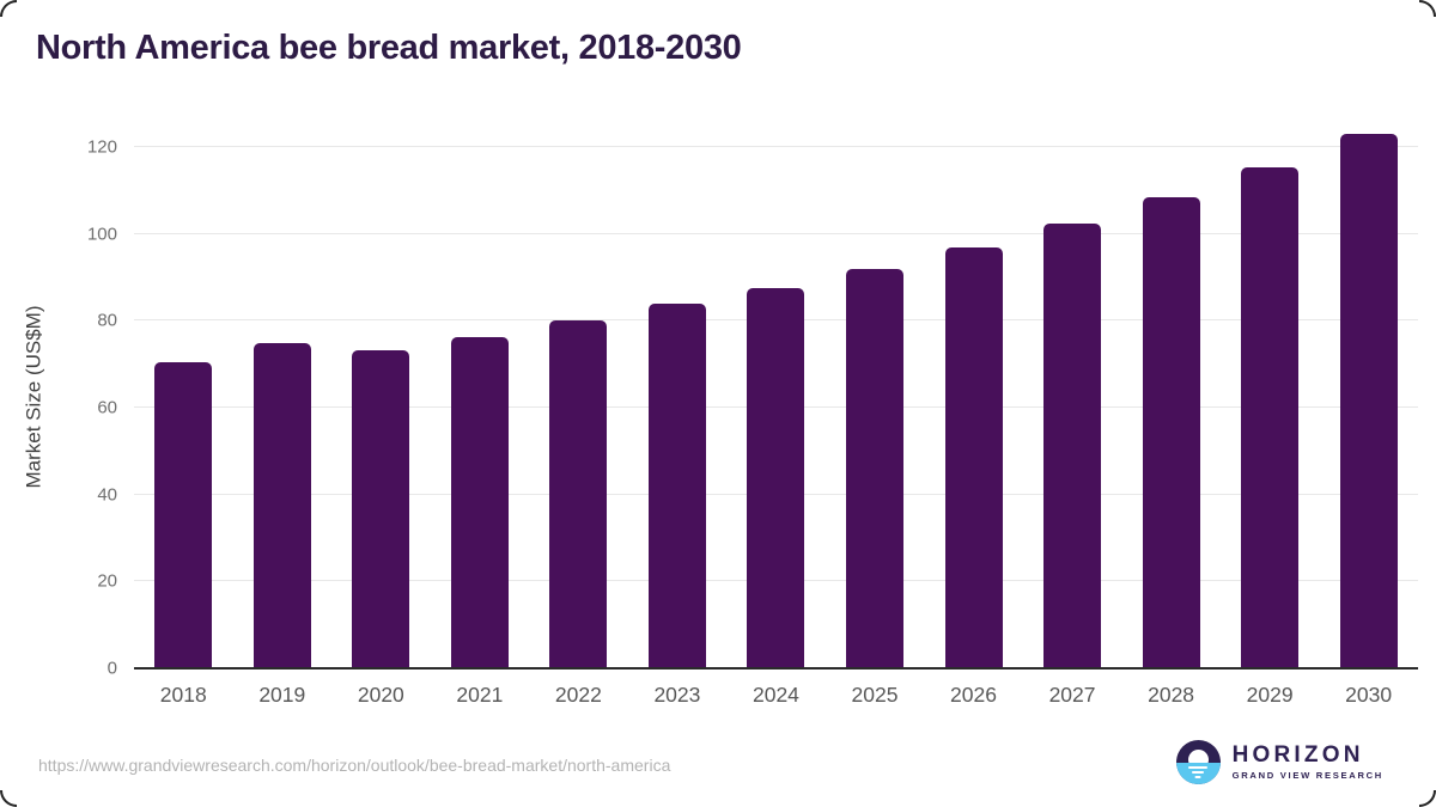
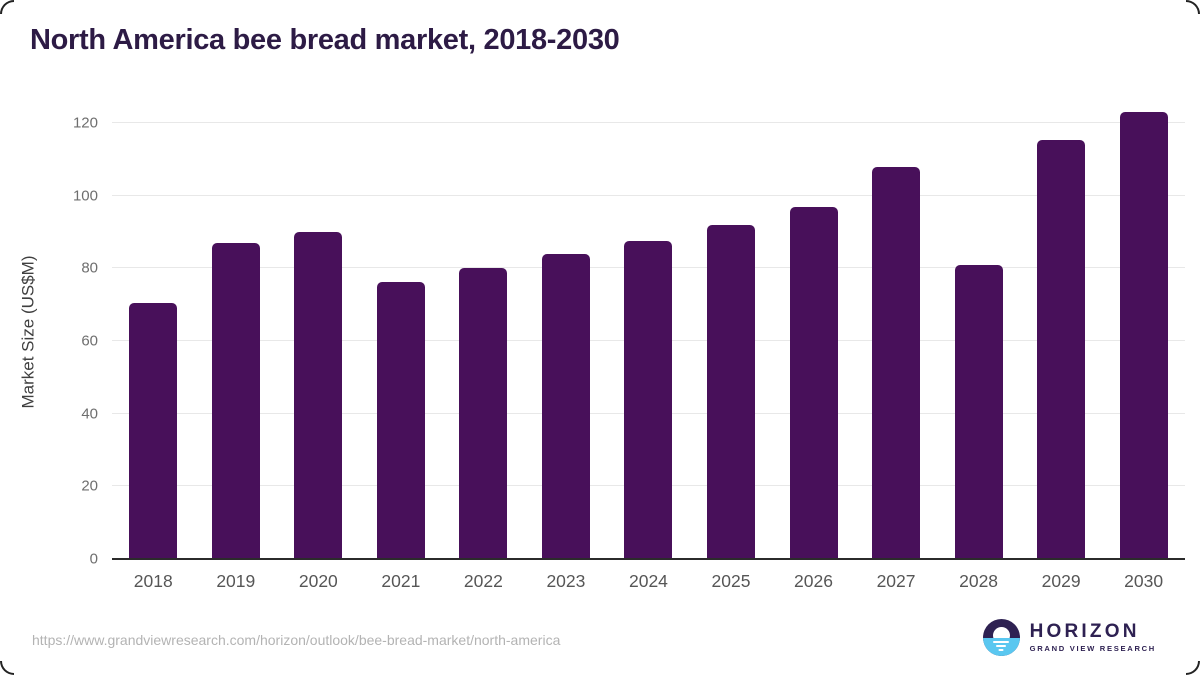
2019: 75 -> 87
2020: 73 -> 90
2027: 102 -> 108
2028: 108 -> 81
